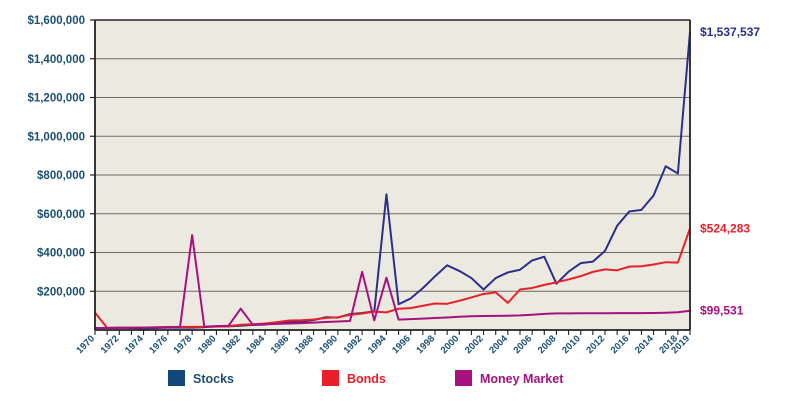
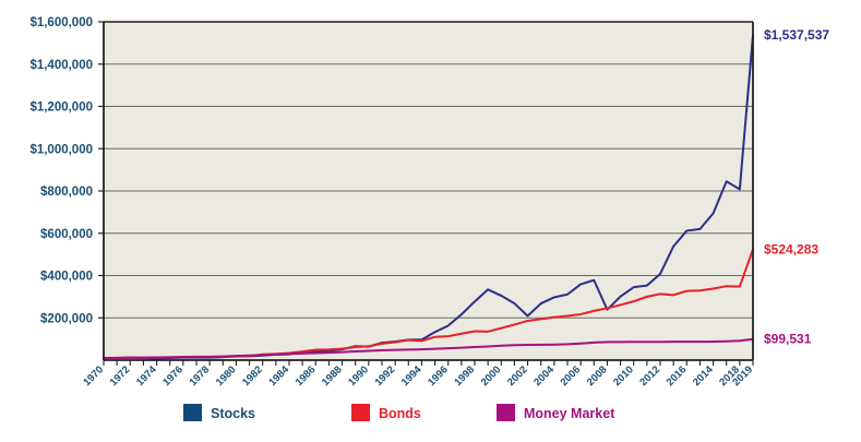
Bonds/1970: $90000 -> $10000
Money Market/1978: $490000 -> $20000
Money Market/1982: $110000 -> $20000
Money Market/1992: $300000 -> $50000
Stocks/1994: $700000 -> $100000
Money Market/1994: $270000 -> $50000
Bonds/2004: $140000 -> $200000
